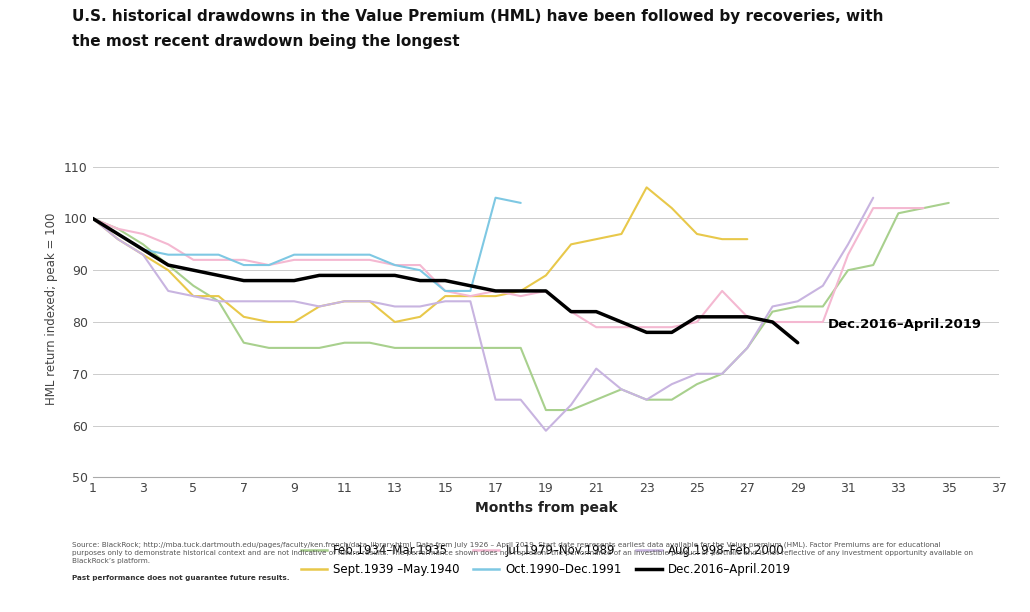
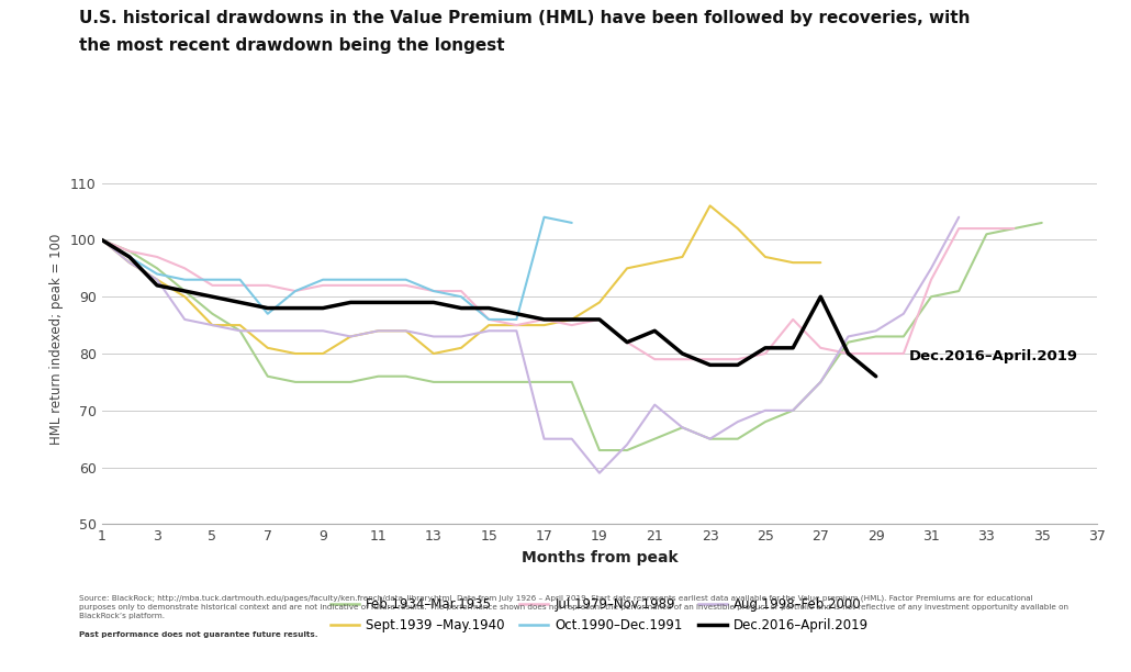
Dec.2016–April.2019/3: 94 -> 92
Oct.1990–Dec.1991/7: 91 -> 87
Dec.2016–April.2019/21: 82 -> 84
Dec.2016–April.2019/27: 81 -> 90
